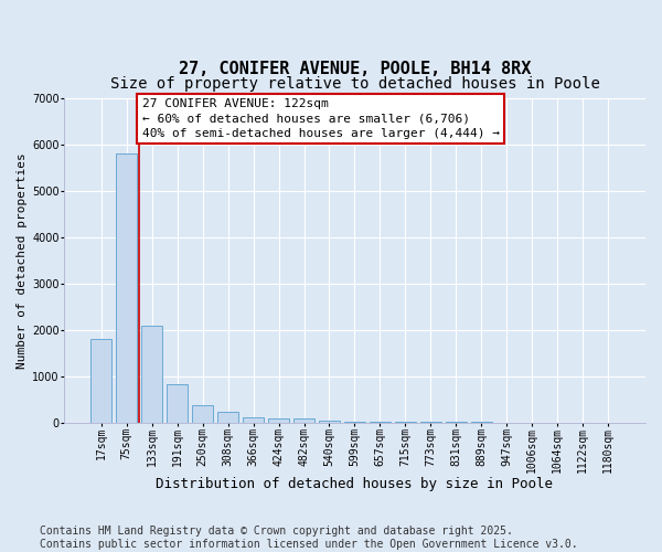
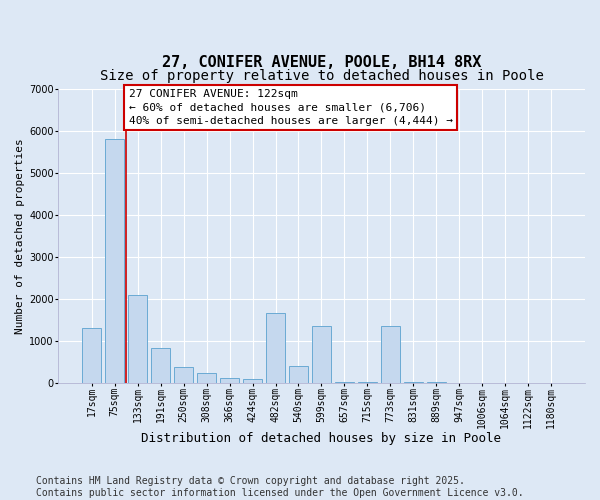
17sqm: 1800 -> 1300
482sqm: 80 -> 1650
540sqm: 20 -> 400
599sqm: 10 -> 1350
773sqm: 0 -> 1350
